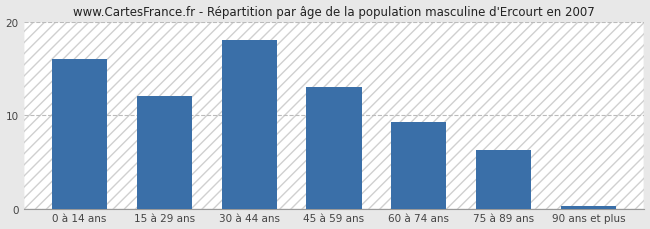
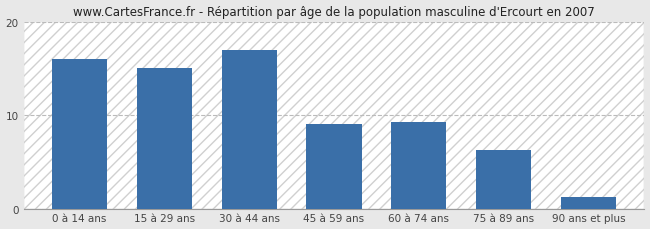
15 à 29 ans: 12.0 -> 15.0
30 à 44 ans: 18.0 -> 17.0
45 à 59 ans: 13.0 -> 9.0
90 ans et plus: 0.3 -> 1.2
